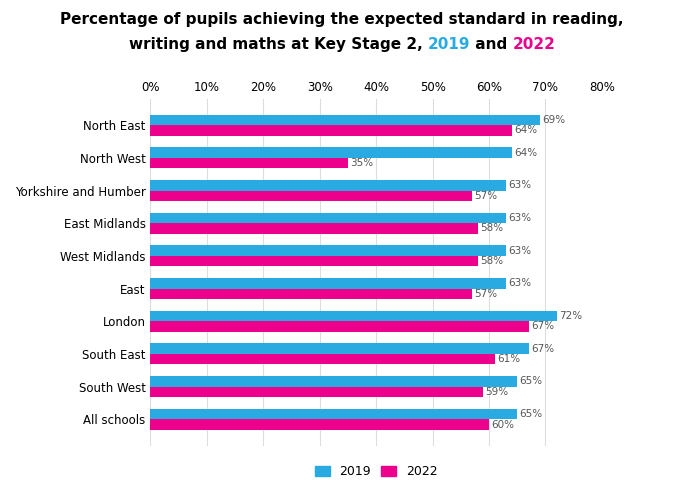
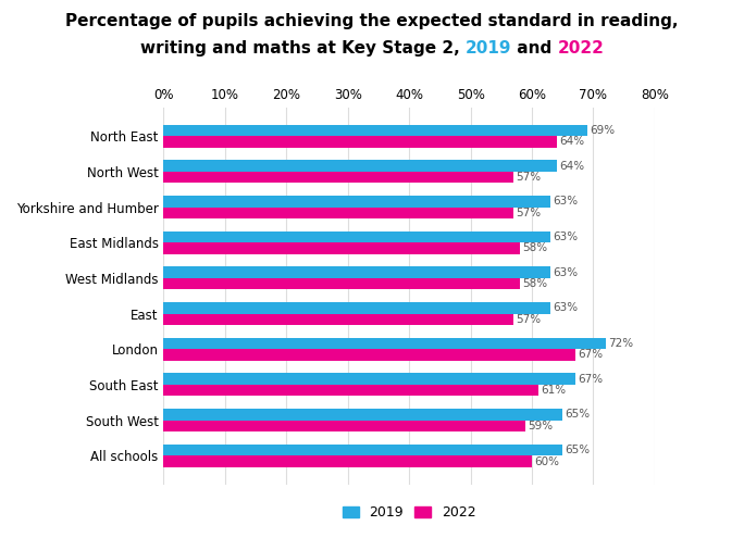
2022/North West: 35% -> 57%
